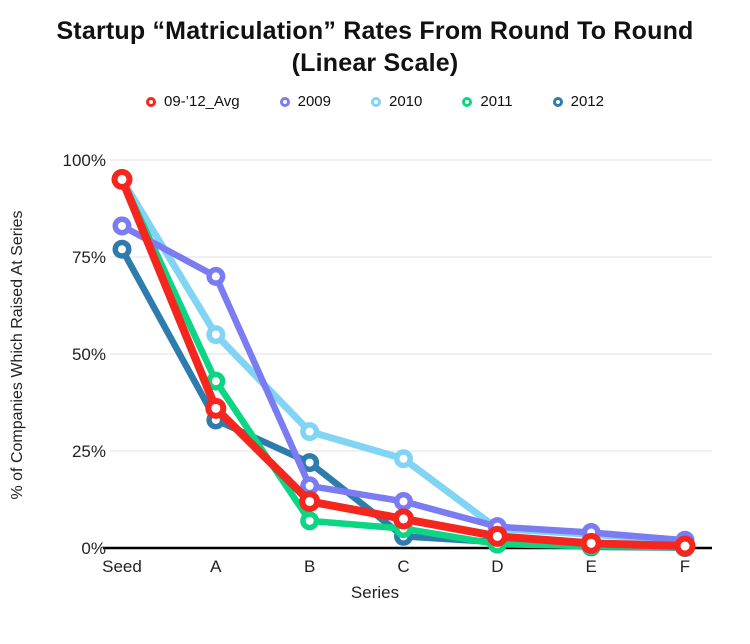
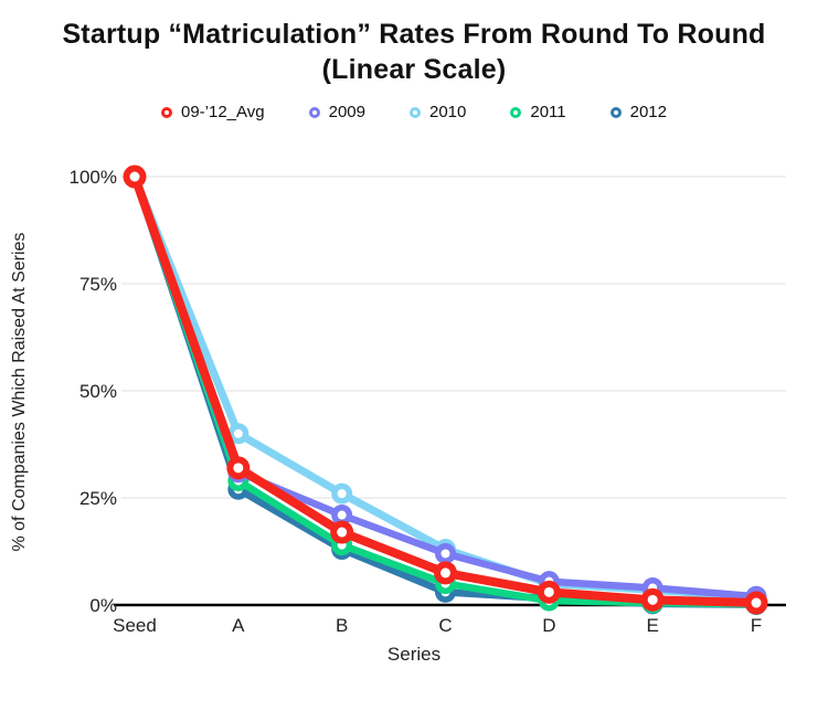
09-’12_Avg/Seed: 95% -> 100%
2009/Seed: 83% -> 100%
2010/Seed: 95% -> 100%
2011/Seed: 95% -> 100%
2012/Seed: 77% -> 100%
09-’12_Avg/A: 36% -> 32%
2009/A: 70% -> 31%
2010/A: 55% -> 40%
2011/A: 43% -> 29%
2012/A: 33% -> 27%
09-’12_Avg/B: 12% -> 17%
2009/B: 16% -> 21%
2010/B: 30% -> 26%
2011/B: 7% -> 14%
2012/B: 22% -> 13%
2010/C: 23% -> 13%
